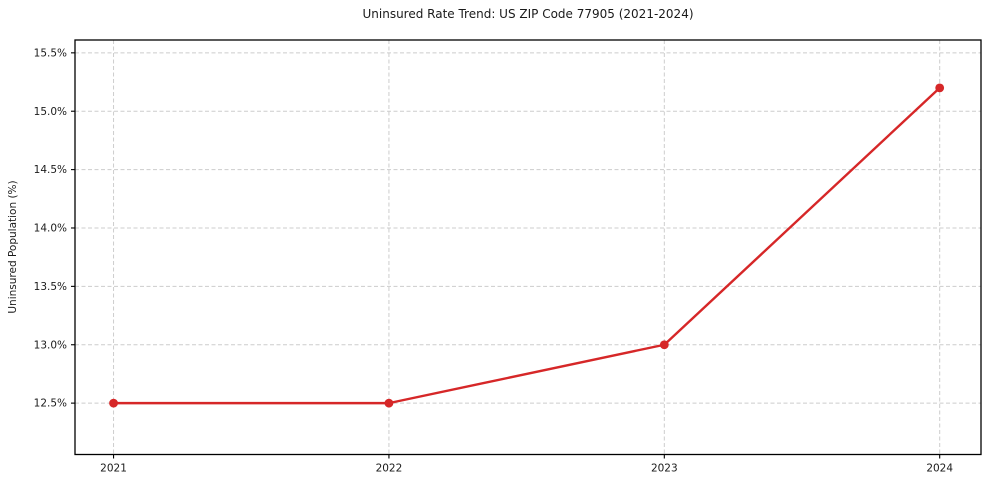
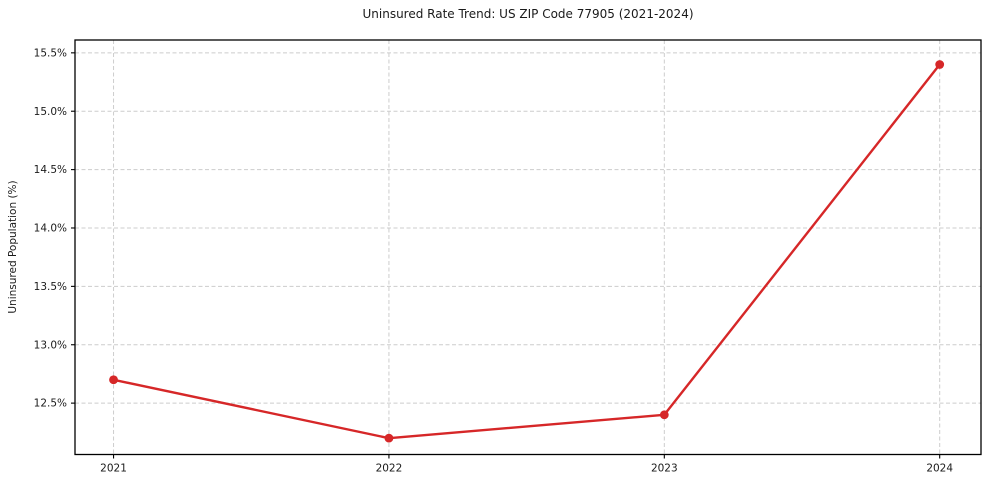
2021: 12.5% -> 12.7%
2022: 12.5% -> 12.2%
2023: 13.0% -> 12.4%
2024: 15.2% -> 15.4%
